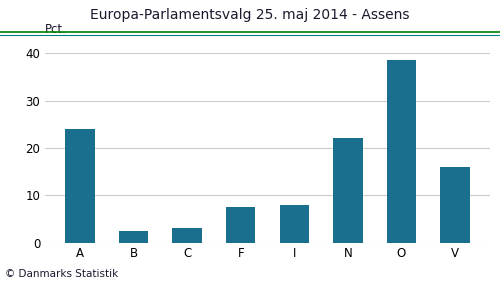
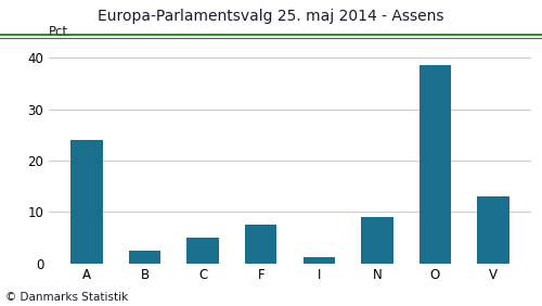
C: 3.0 -> 5.0
I: 8.0 -> 1.2
N: 22.0 -> 9.0
V: 16.0 -> 13.0
